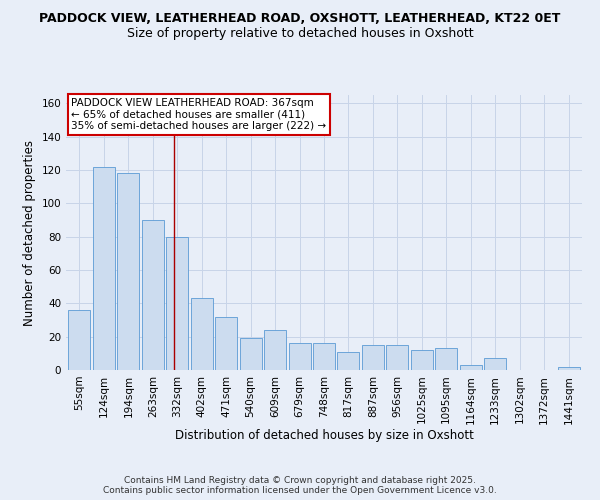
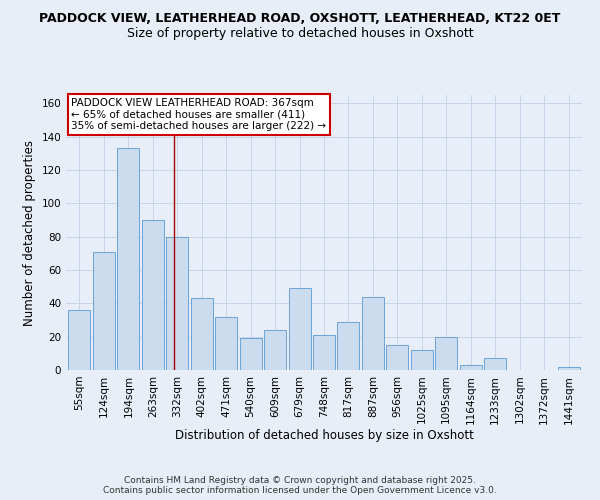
124sqm: 122 -> 71
194sqm: 118 -> 133
679sqm: 16 -> 49
748sqm: 16 -> 21
817sqm: 11 -> 29
887sqm: 15 -> 44
1095sqm: 13 -> 20
